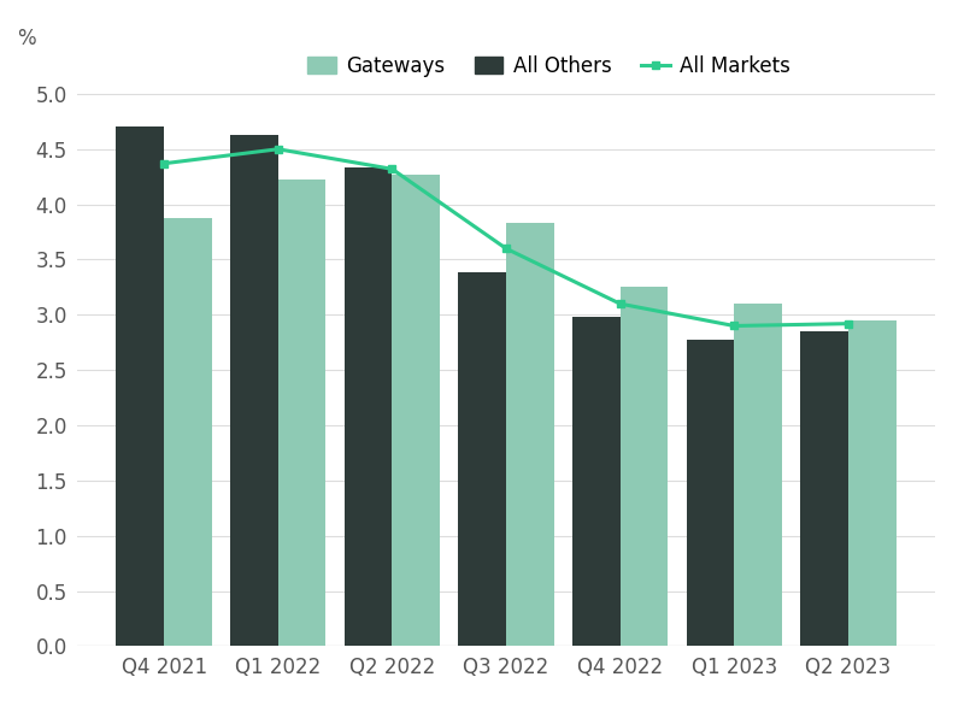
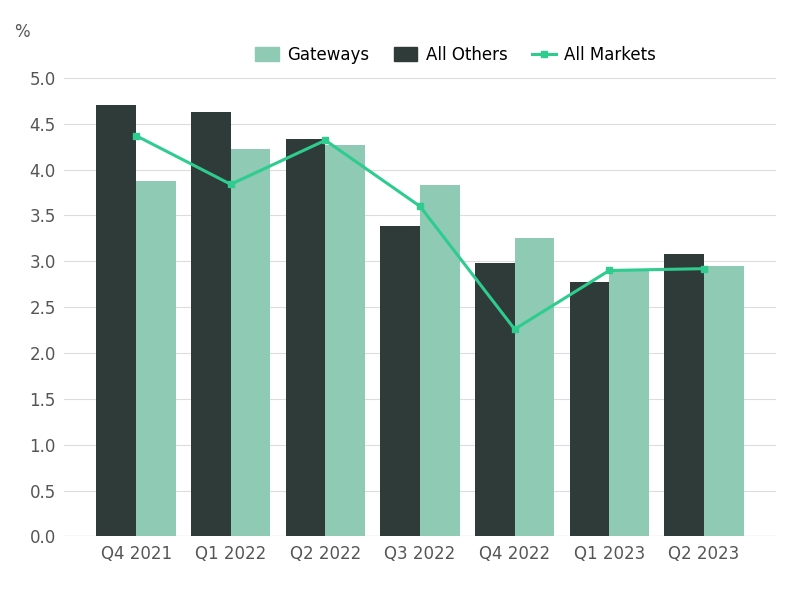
All Markets/Q1 2022: 4.50 -> 3.84
All Markets/Q4 2022: 3.10 -> 2.26
Gateways/Q1 2023: 3.10 -> 2.90
All Others/Q2 2023: 2.85 -> 3.08
